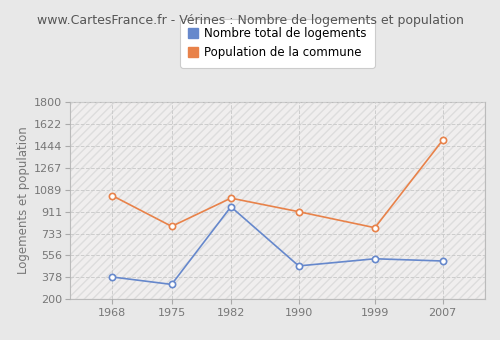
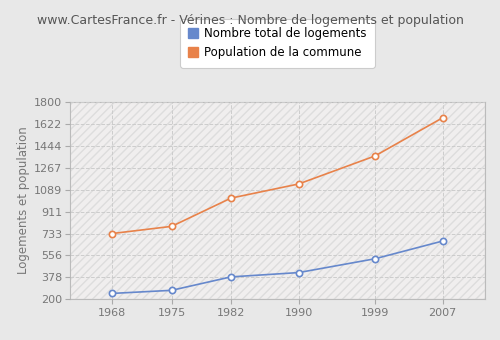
Nombre total de logements/1968: 380 -> 250
Population de la commune/1968: 1040 -> 730
Nombre total de logements/1975: 320 -> 270
Nombre total de logements/1982: 950 -> 380
Nombre total de logements/1990: 470 -> 420
Population de la commune/1990: 910 -> 1140
Population de la commune/1999: 780 -> 1360
Nombre total de logements/2007: 510 -> 670
Population de la commune/2007: 1490 -> 1670
